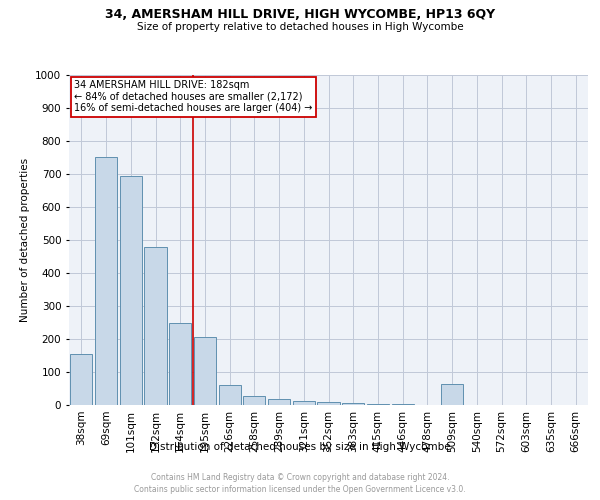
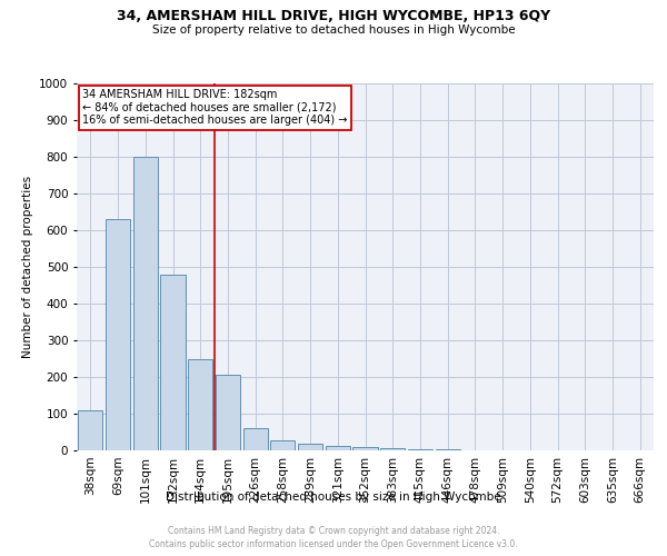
38sqm: 155 -> 110
69sqm: 750 -> 630
101sqm: 695 -> 800
509sqm: 65 -> 1
